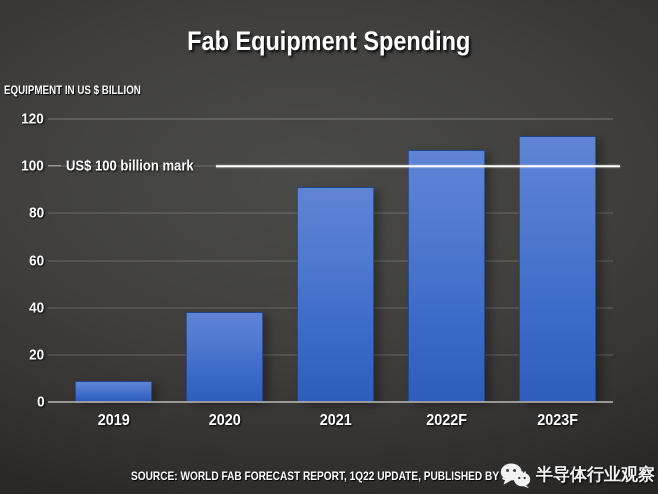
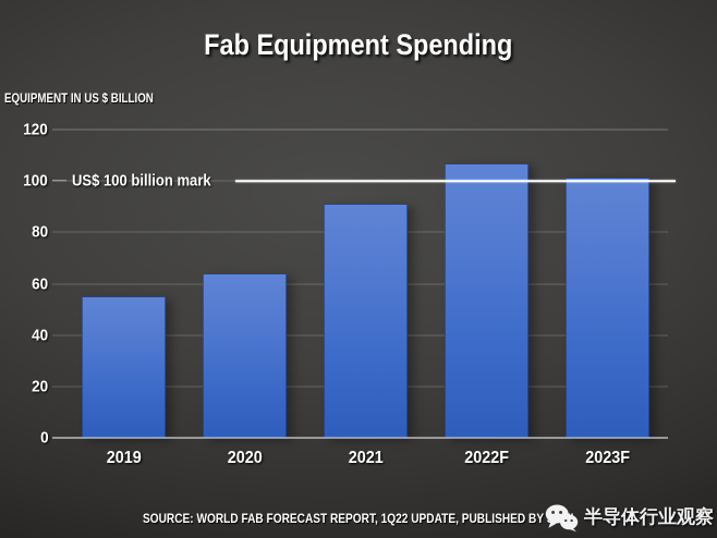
2019: 9 -> 55
2020: 38 -> 64
2023F: 113 -> 102
